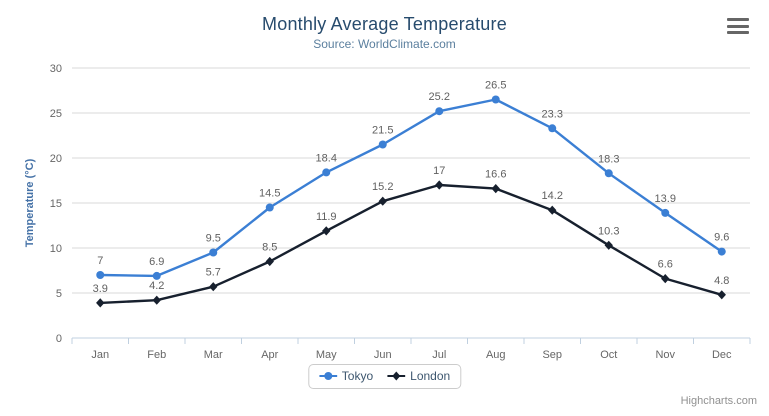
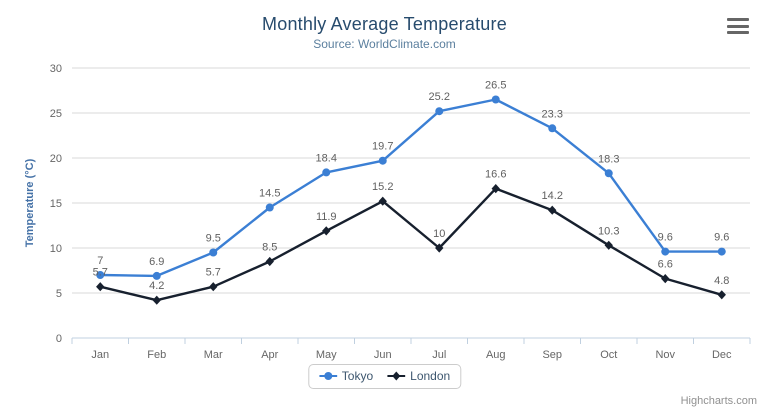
London/Jan: 3.9 -> 5.7
Tokyo/Jun: 21.5 -> 19.7
London/Jul: 17 -> 10
Tokyo/Nov: 13.9 -> 9.6
